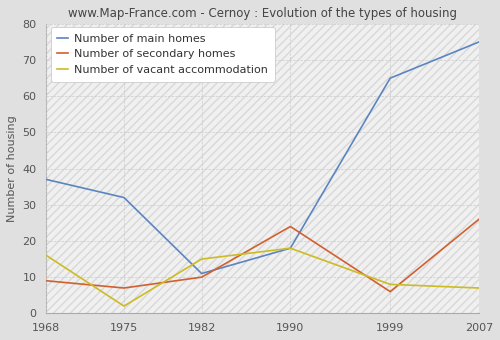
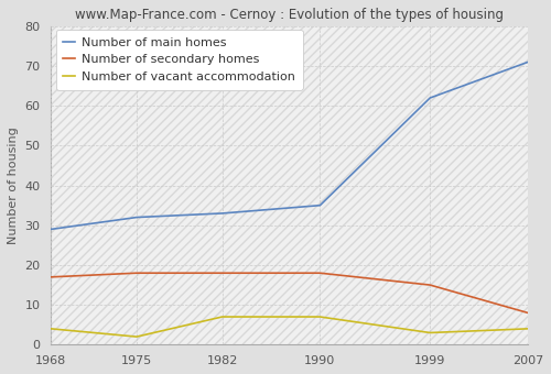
Number of main homes/1968: 37 -> 29
Number of secondary homes/1968: 9 -> 17
Number of vacant accommodation/1968: 16 -> 4
Number of secondary homes/1975: 7 -> 18
Number of main homes/1982: 11 -> 33
Number of secondary homes/1982: 10 -> 18
Number of vacant accommodation/1982: 15 -> 7
Number of main homes/1990: 18 -> 35
Number of secondary homes/1990: 24 -> 18
Number of vacant accommodation/1990: 18 -> 7
Number of main homes/1999: 65 -> 62
Number of secondary homes/1999: 6 -> 15
Number of vacant accommodation/1999: 8 -> 3
Number of main homes/2007: 75 -> 71
Number of secondary homes/2007: 26 -> 8
Number of vacant accommodation/2007: 7 -> 4
